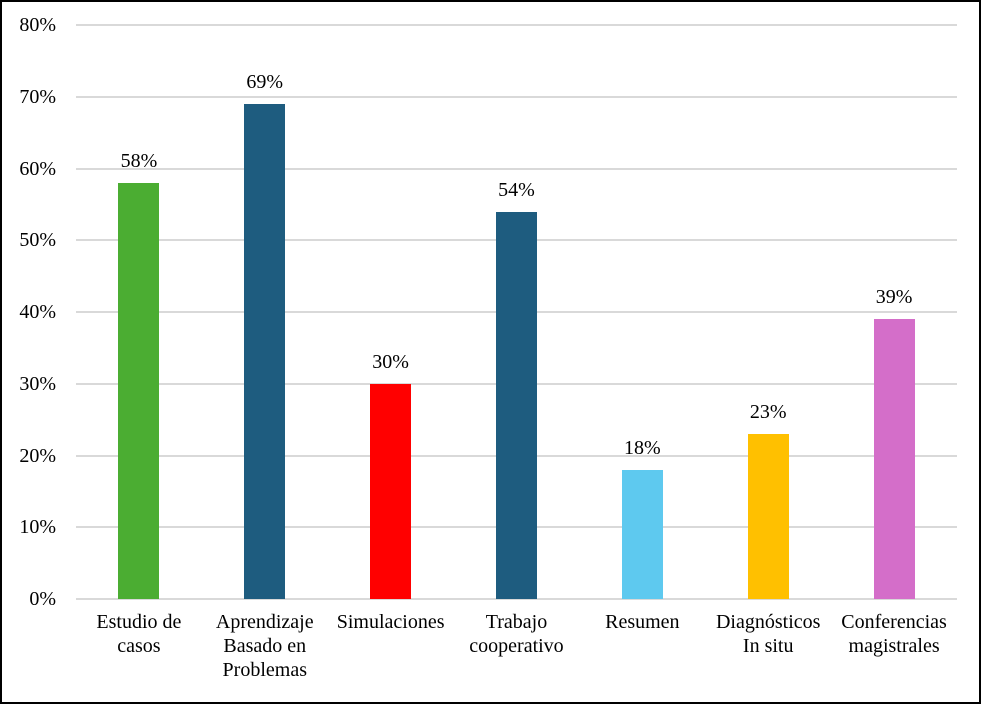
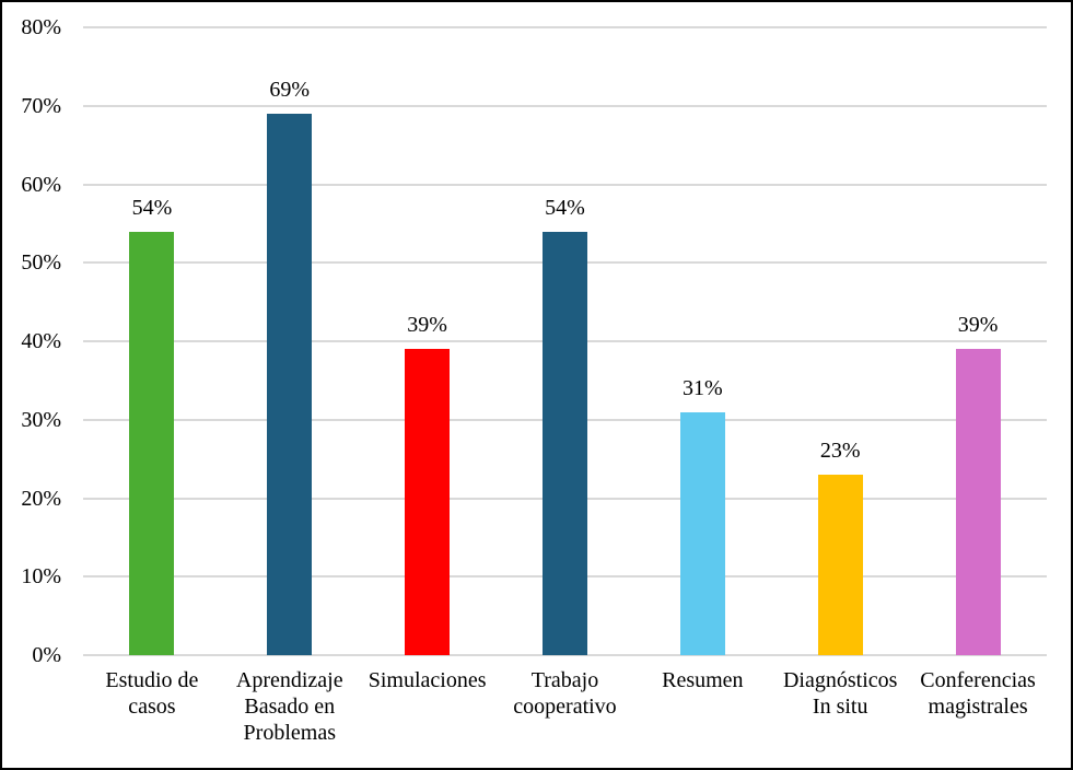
Estudio de casos: 58% -> 54%
Simulaciones: 30% -> 39%
Resumen: 18% -> 31%
